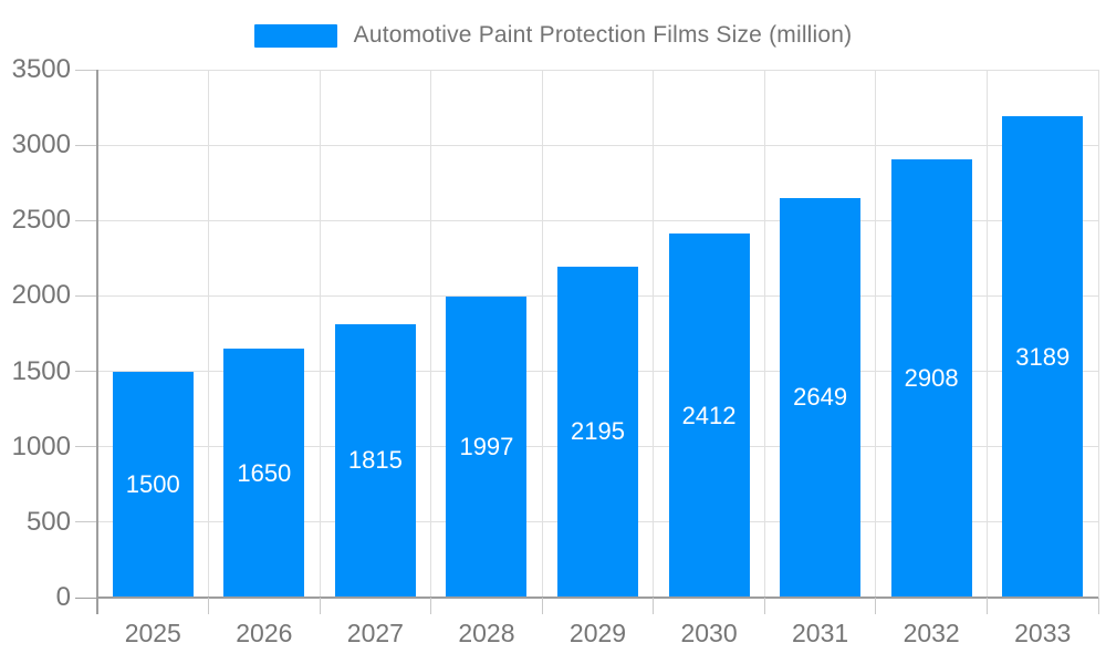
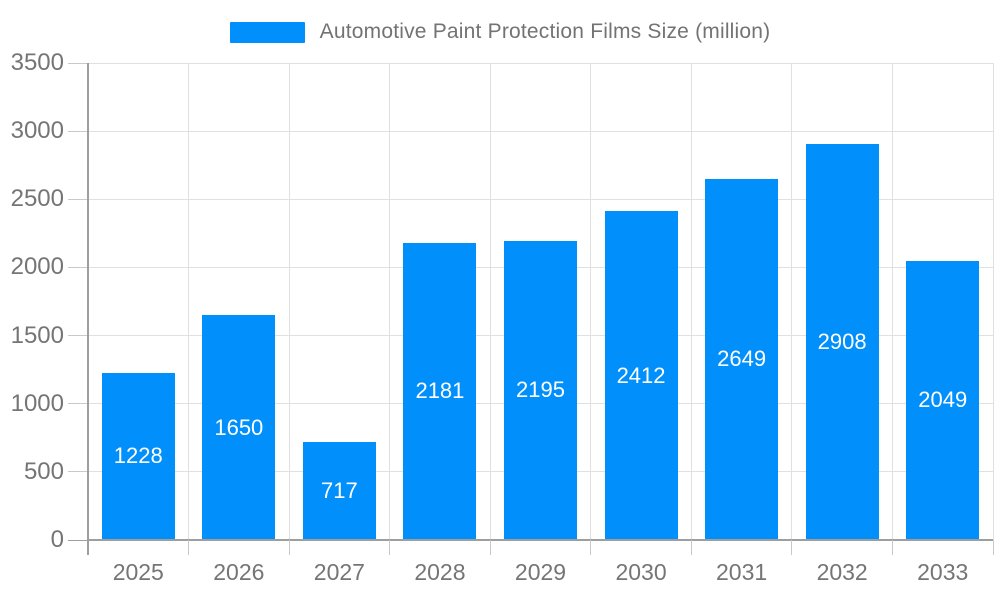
2025: 1500 -> 1228
2027: 1815 -> 717
2028: 1997 -> 2181
2033: 3189 -> 2049
